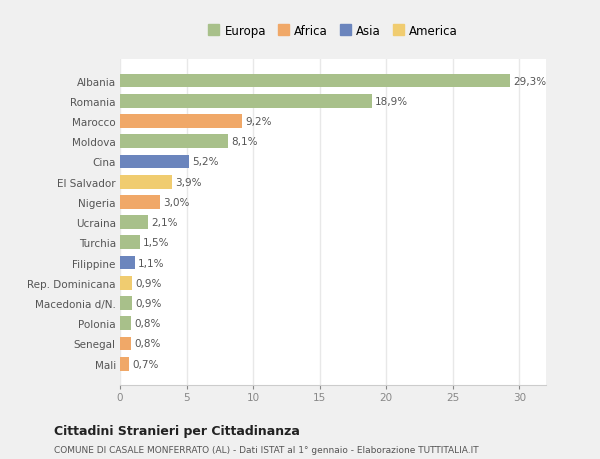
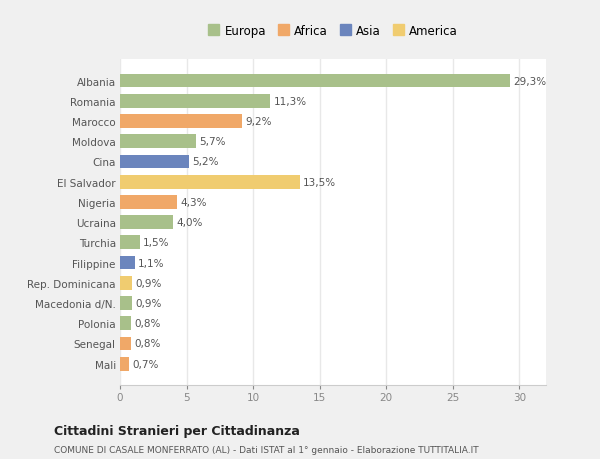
Romania: 18,9% -> 11,3%
Moldova: 8,1% -> 5,7%
El Salvador: 3,9% -> 13,5%
Nigeria: 3,0% -> 4,3%
Ucraina: 2,1% -> 4,0%
